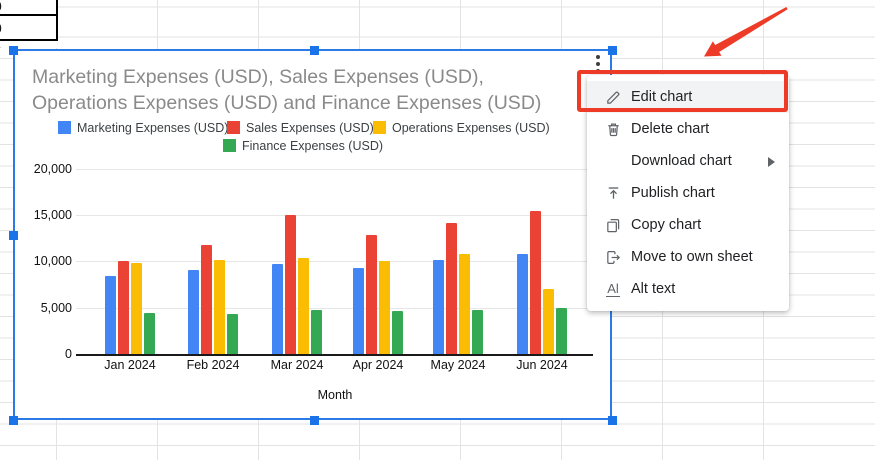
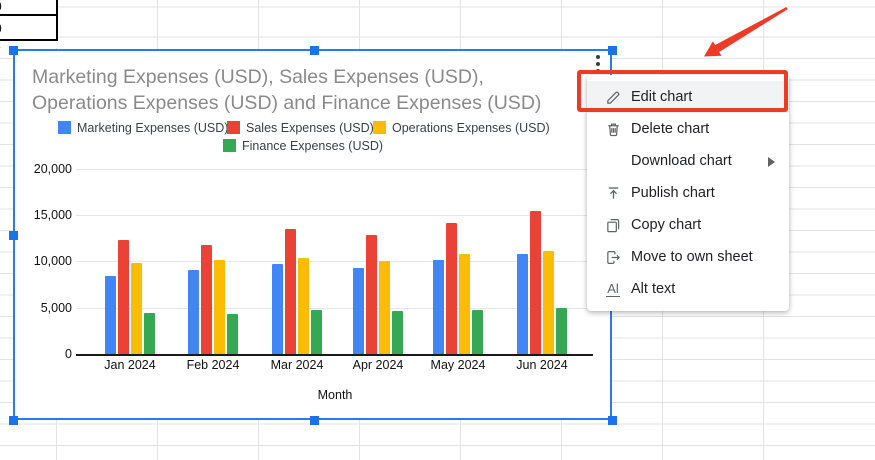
Sales Expenses (USD)/Jan 2024: 10000 -> 12000
Sales Expenses (USD)/Mar 2024: 15000 -> 14000
Operations Expenses (USD)/Jun 2024: 7000 -> 11000
